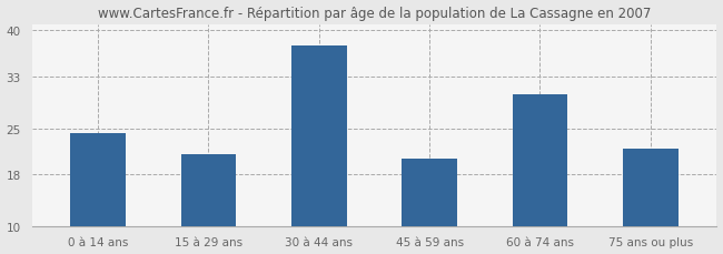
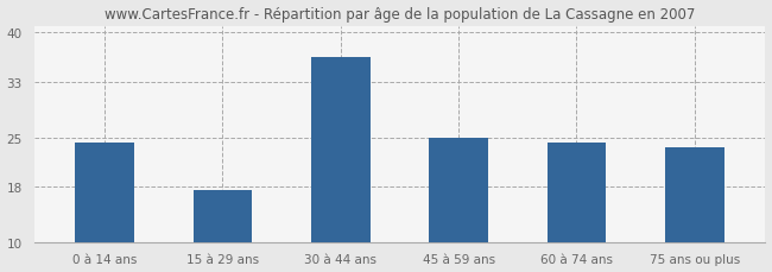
15 à 29 ans: 21.0 -> 17.5
30 à 44 ans: 37.6 -> 36.5
45 à 59 ans: 20.4 -> 25.0
60 à 74 ans: 30.2 -> 24.2
75 ans ou plus: 21.8 -> 23.5
